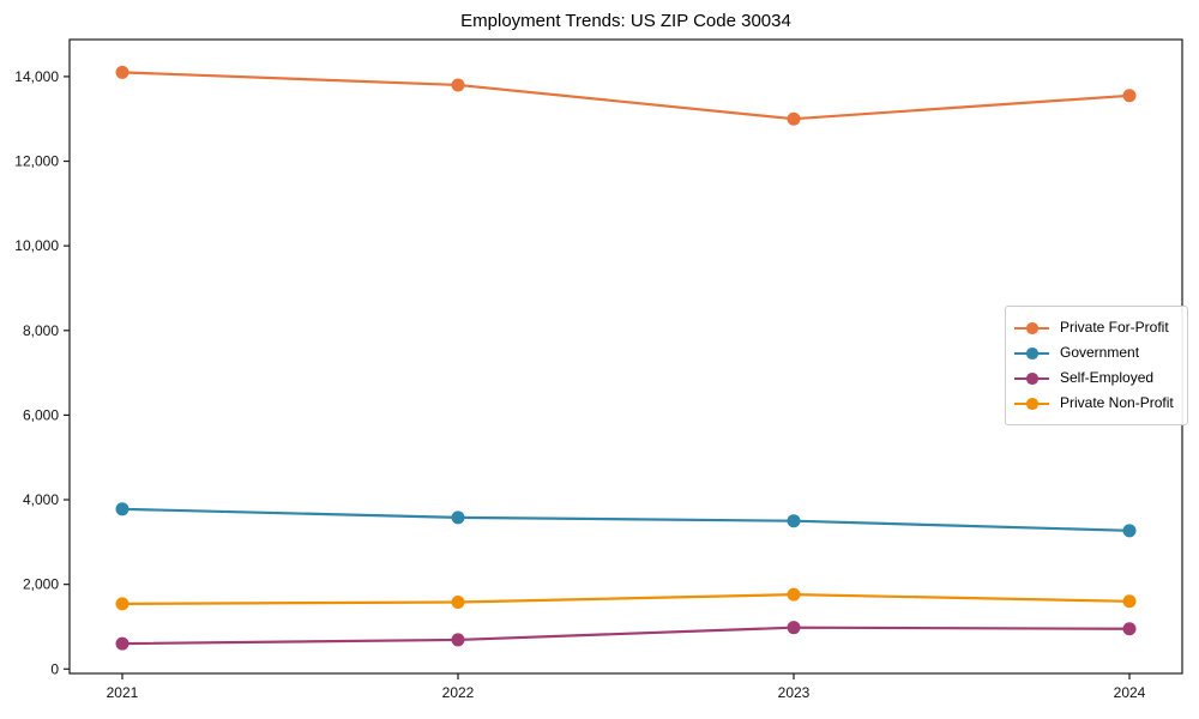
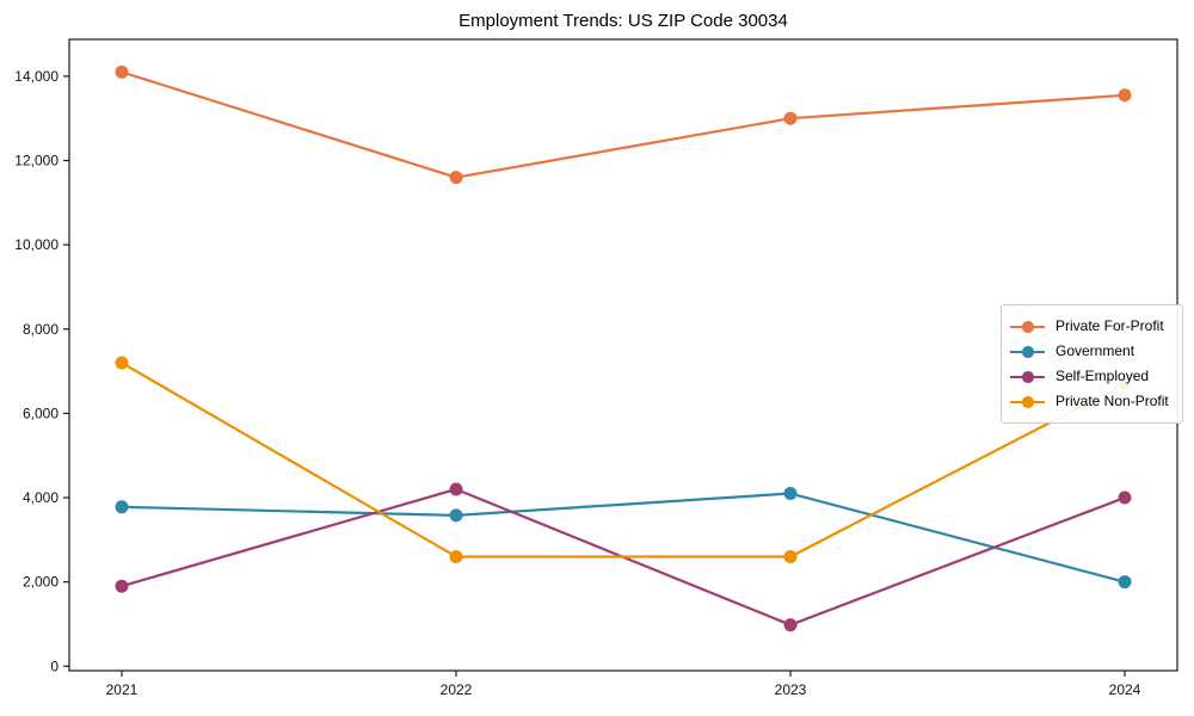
Self-Employed/2021: 600 -> 1900
Private Non-Profit/2021: 1500 -> 7200
Private For-Profit/2022: 13800 -> 11600
Self-Employed/2022: 700 -> 4200
Private Non-Profit/2022: 1600 -> 2600
Government/2023: 3500 -> 4100
Private Non-Profit/2023: 1800 -> 2600
Government/2024: 3300 -> 2000
Self-Employed/2024: 1000 -> 4000
Private Non-Profit/2024: 1600 -> 6700
